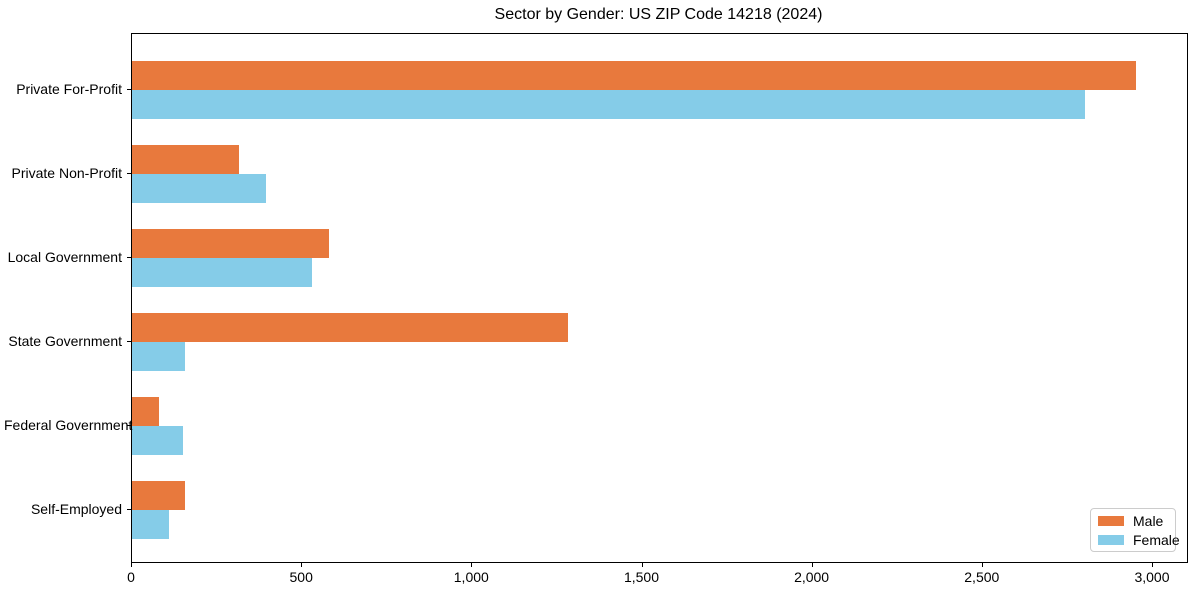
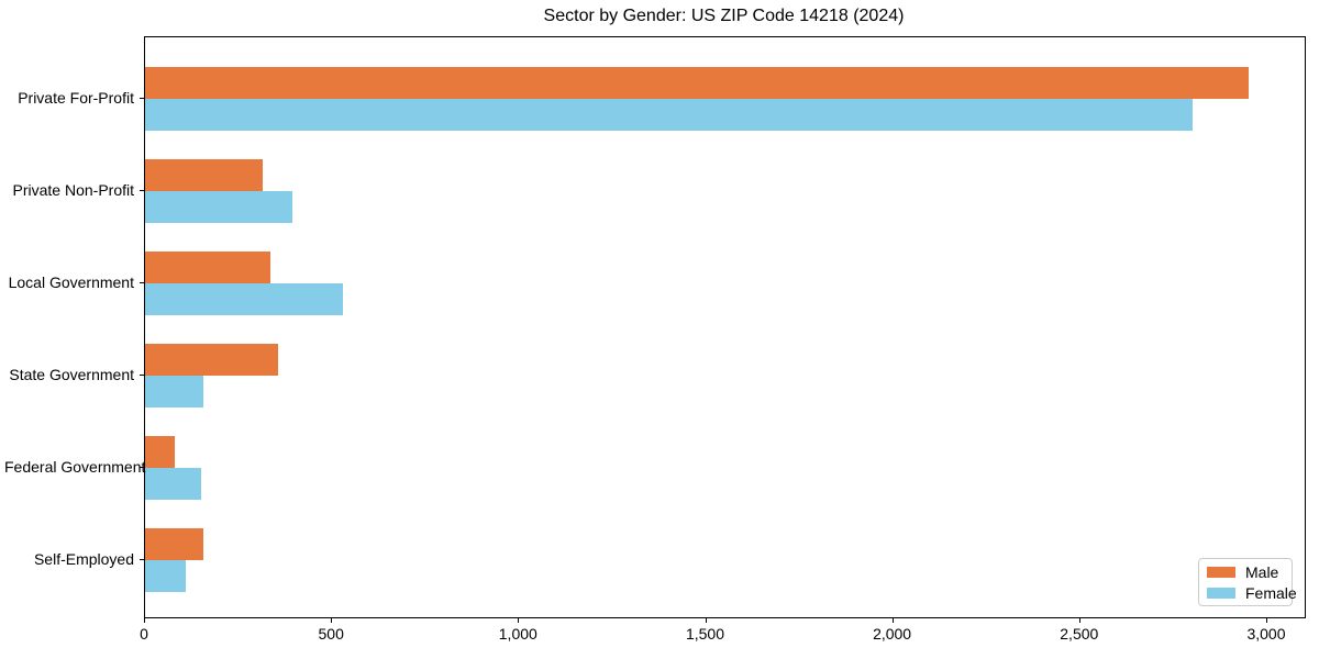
Male/Local Government: 580 -> 340
Male/State Government: 1280 -> 360
